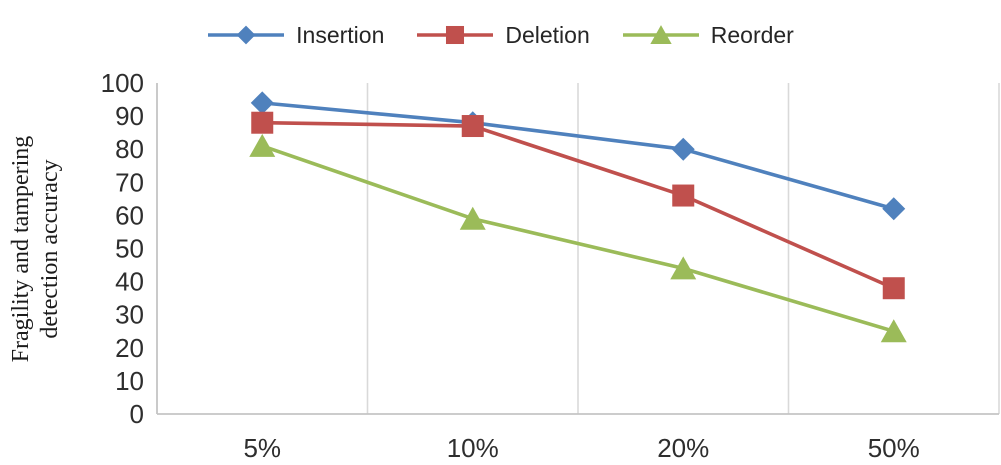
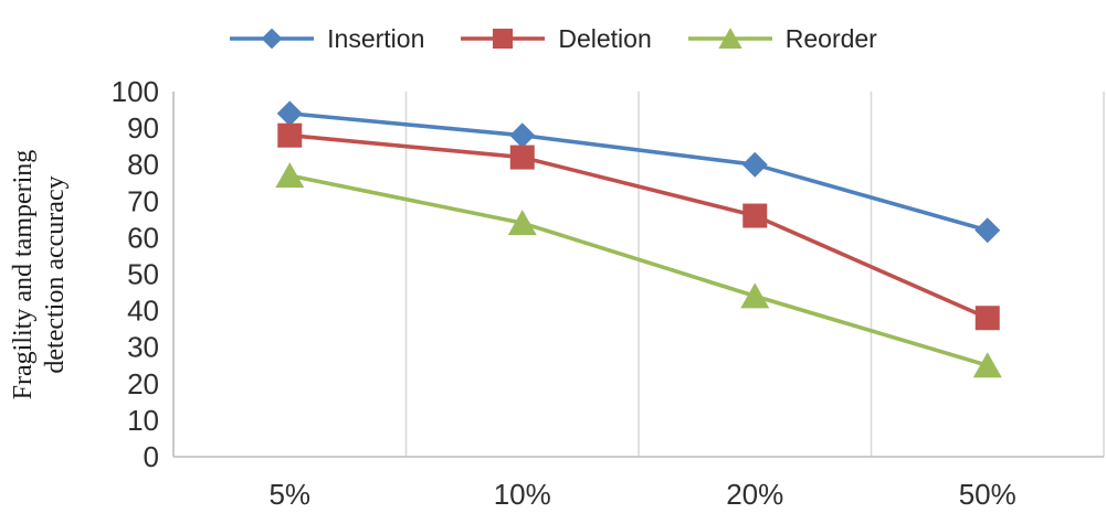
Reorder/5%: 81 -> 77
Deletion/10%: 87 -> 82
Reorder/10%: 59 -> 64
